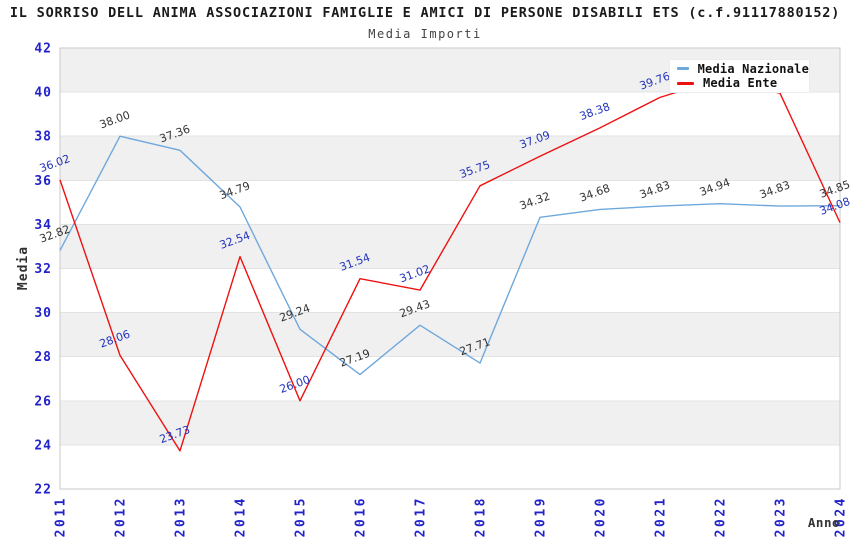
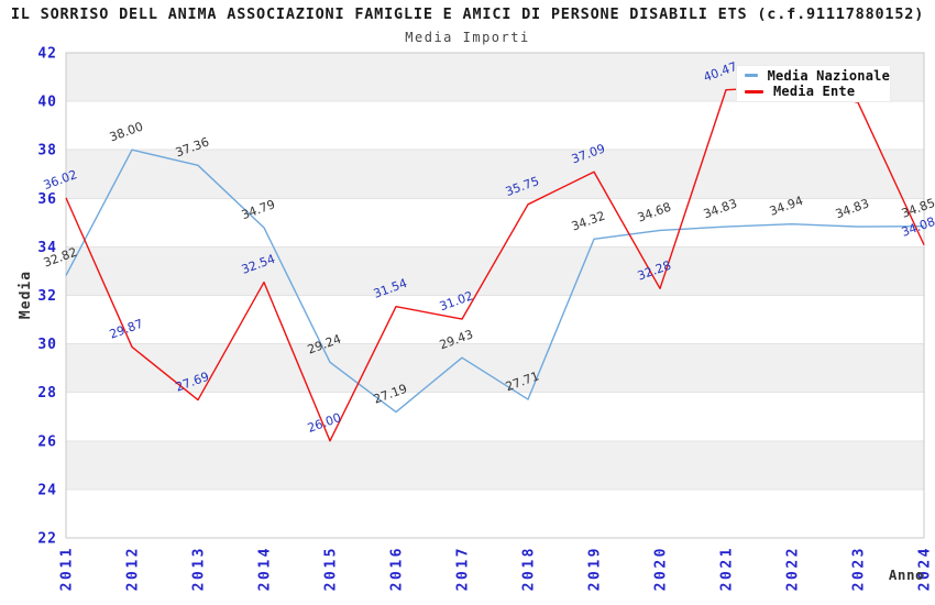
Media Ente/2012: 28.06 -> 29.87
Media Ente/2013: 23.73 -> 27.69
Media Ente/2020: 38.38 -> 32.28
Media Ente/2021: 39.76 -> 40.47
